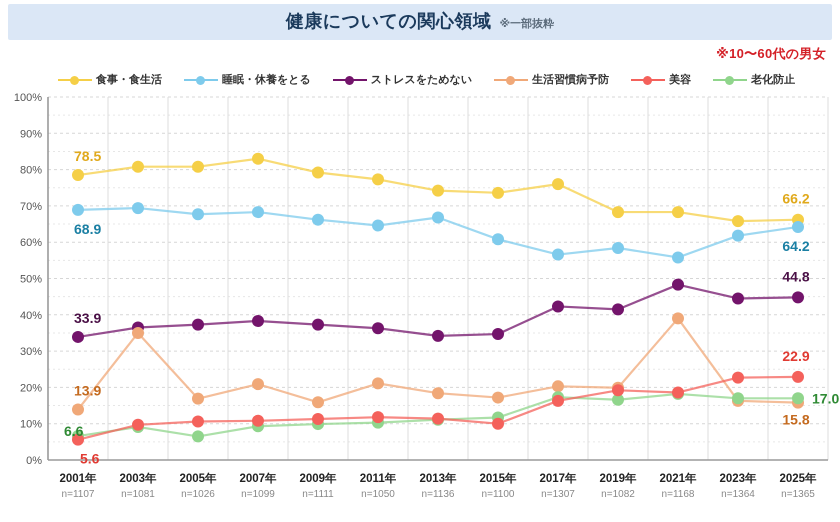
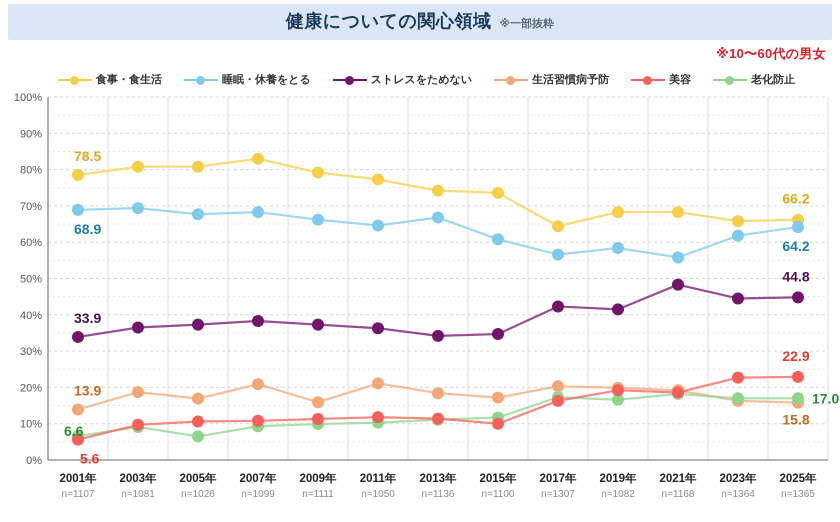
生活習慣病予防/2003年: 35% -> 19%
食事・食生活/2017年: 76% -> 64%
生活習慣病予防/2021年: 39% -> 19%
